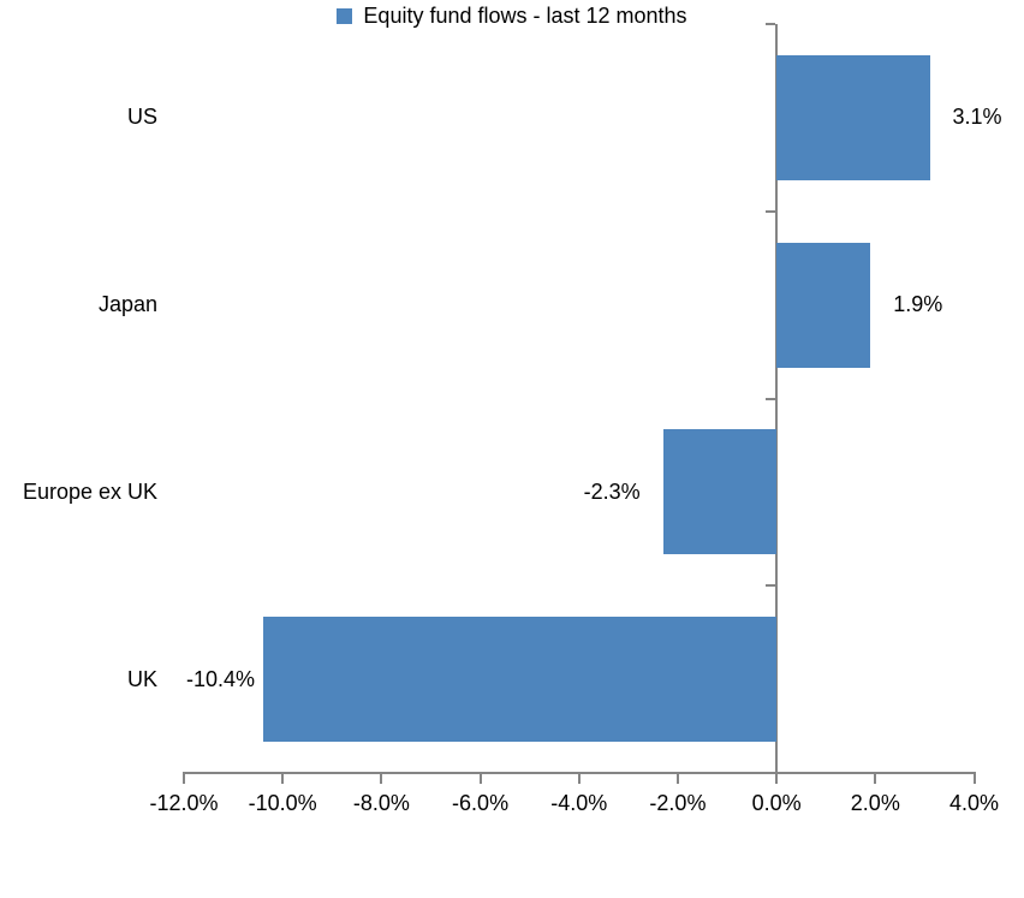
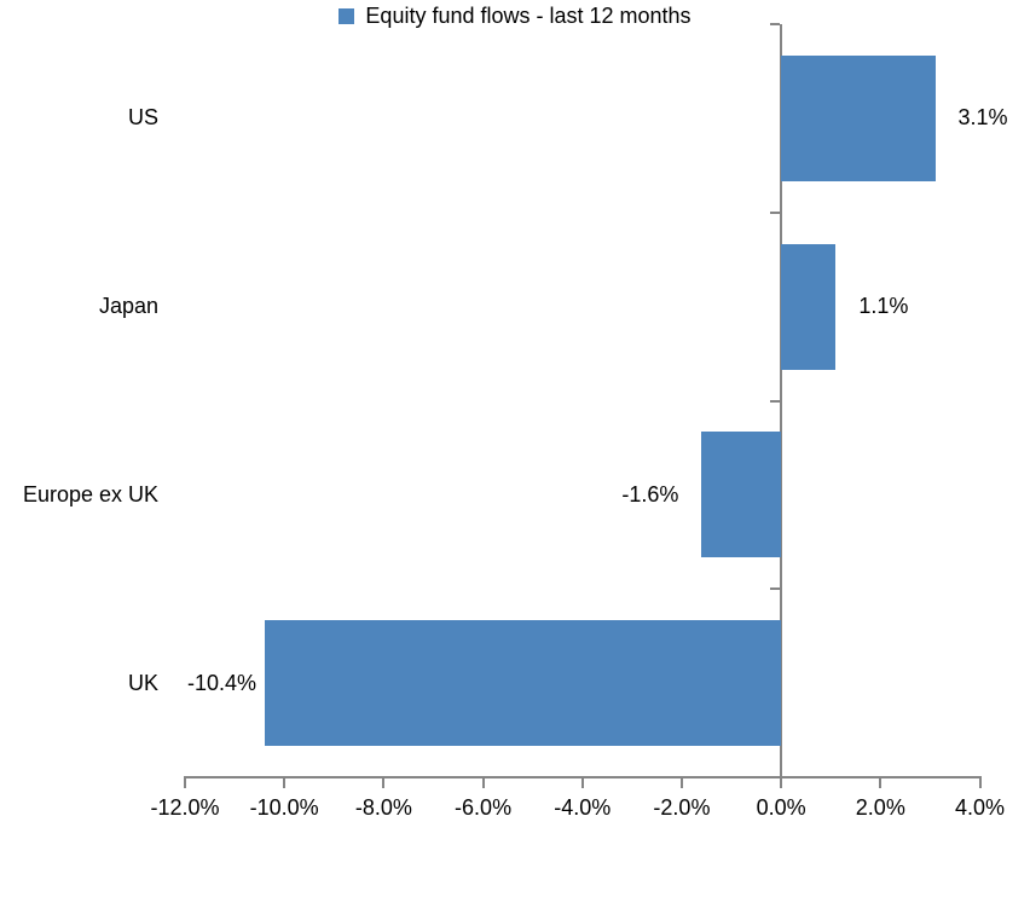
Japan: 1.9% -> 1.1%
Europe ex UK: -2.3% -> -1.6%
